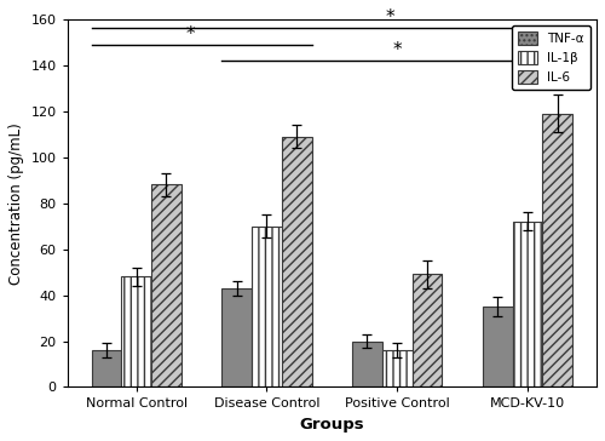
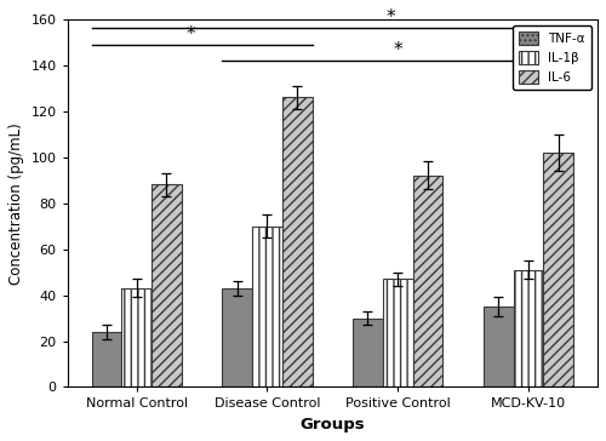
TNF-α/Normal Control: 16 -> 24
IL-1β/Normal Control: 48 -> 43
IL-6/Disease Control: 109 -> 126
TNF-α/Positive Control: 20 -> 30
IL-1β/Positive Control: 16 -> 47
IL-6/Positive Control: 49 -> 92
IL-1β/MCD-KV-10: 72 -> 51
IL-6/MCD-KV-10: 119 -> 102
